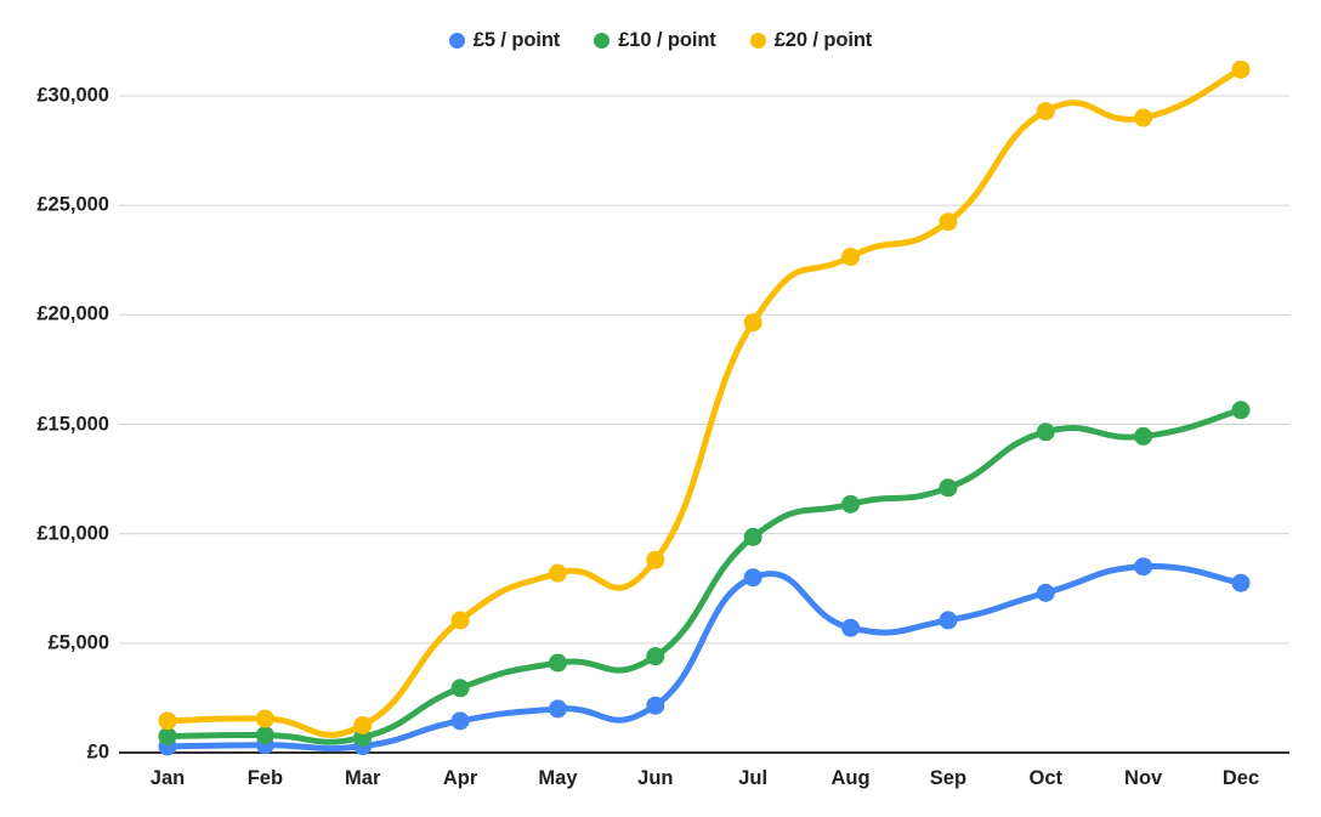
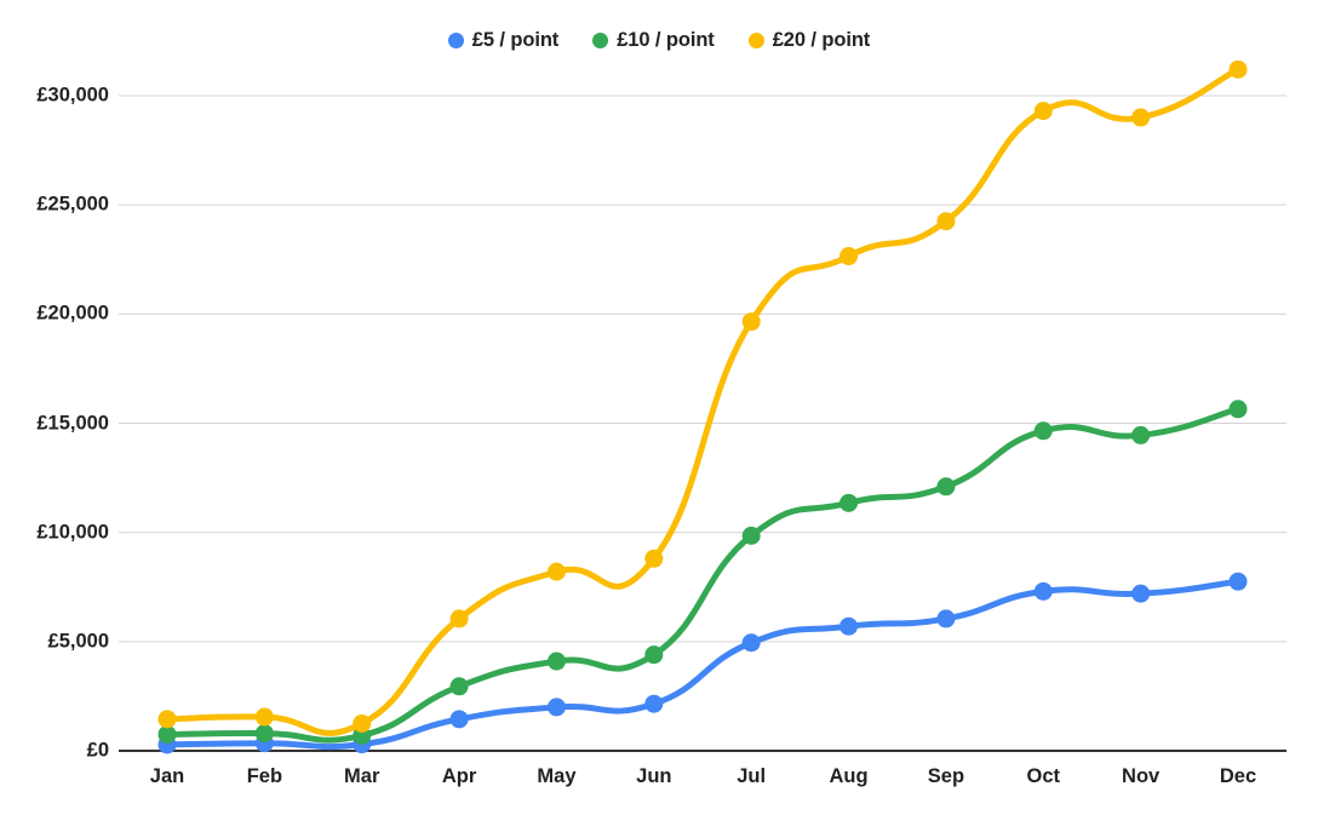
£5 / point/Jul: £8000 -> £5000
£5 / point/Nov: £8500 -> £7200
